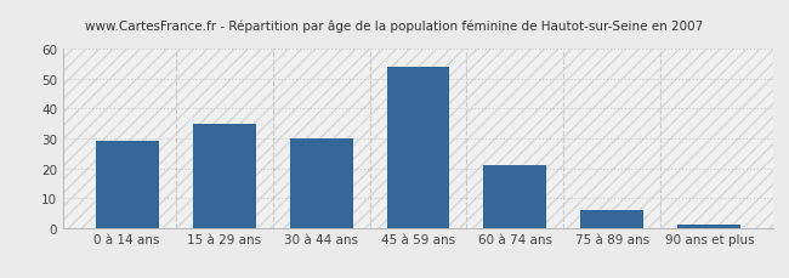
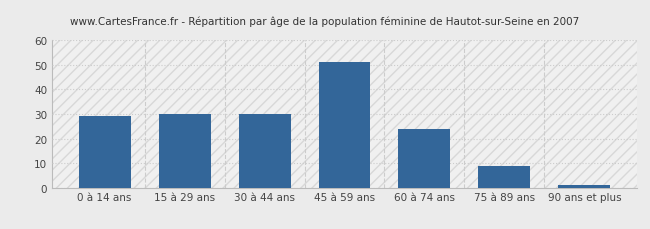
15 à 29 ans: 35 -> 30
45 à 59 ans: 54 -> 51
60 à 74 ans: 21 -> 24
75 à 89 ans: 6 -> 9
